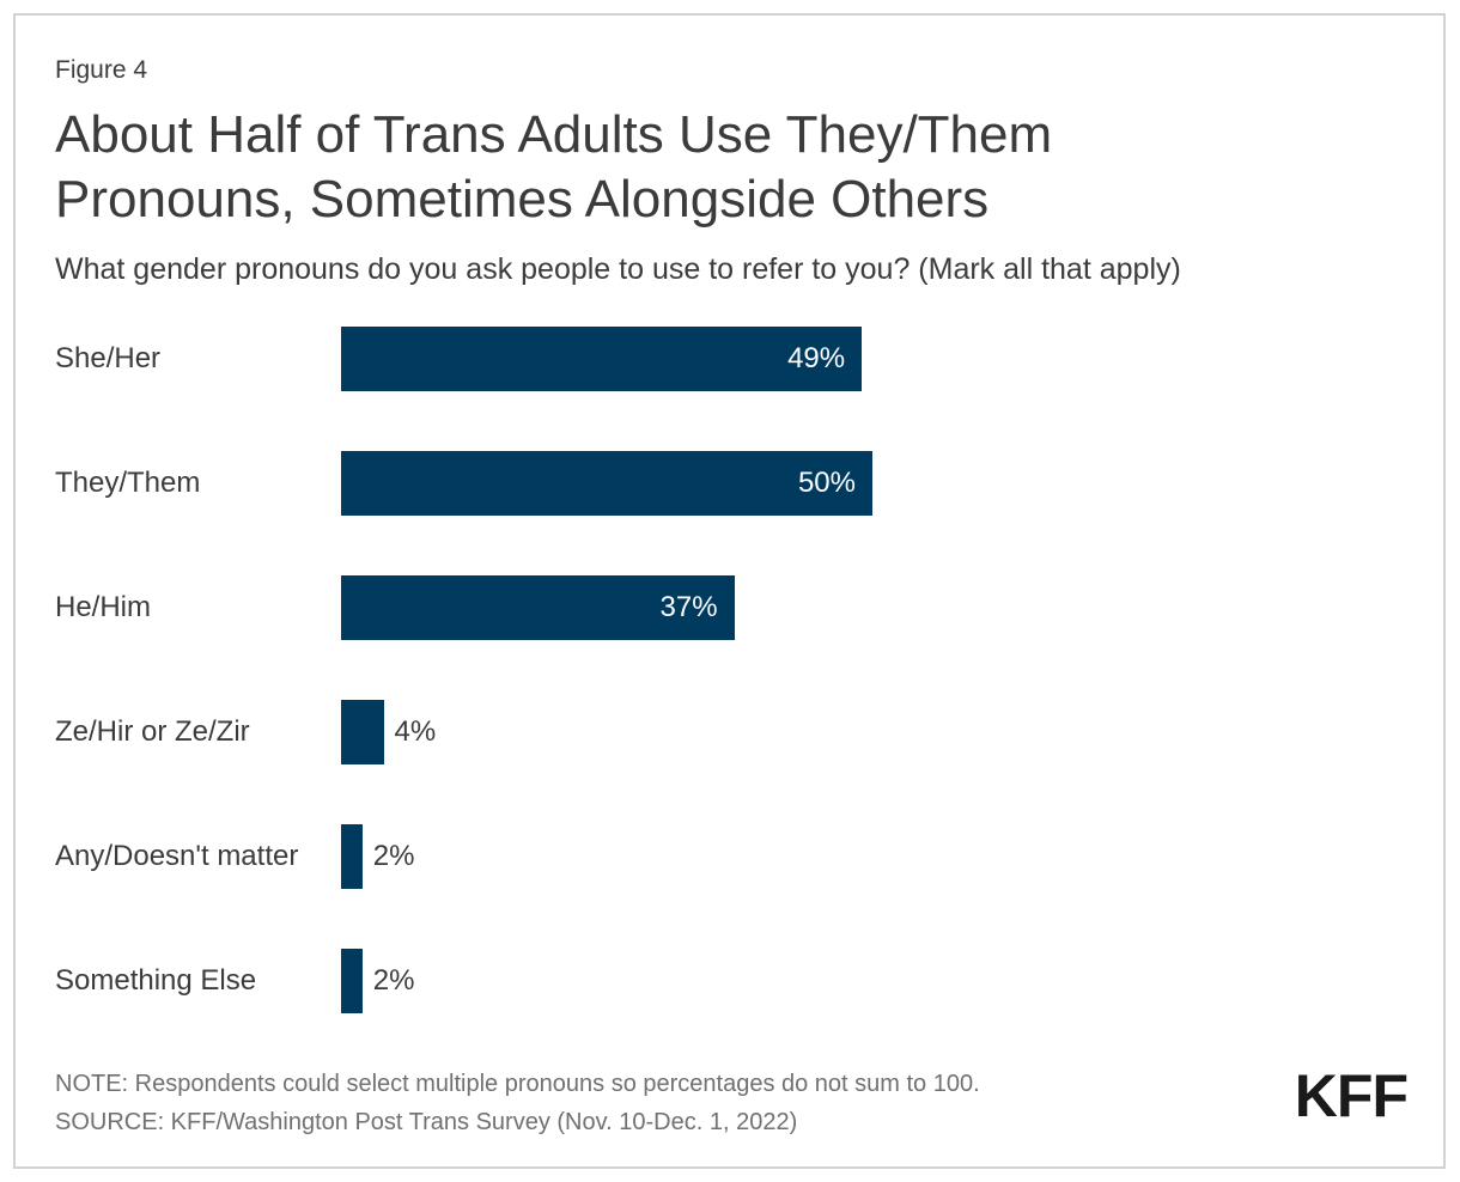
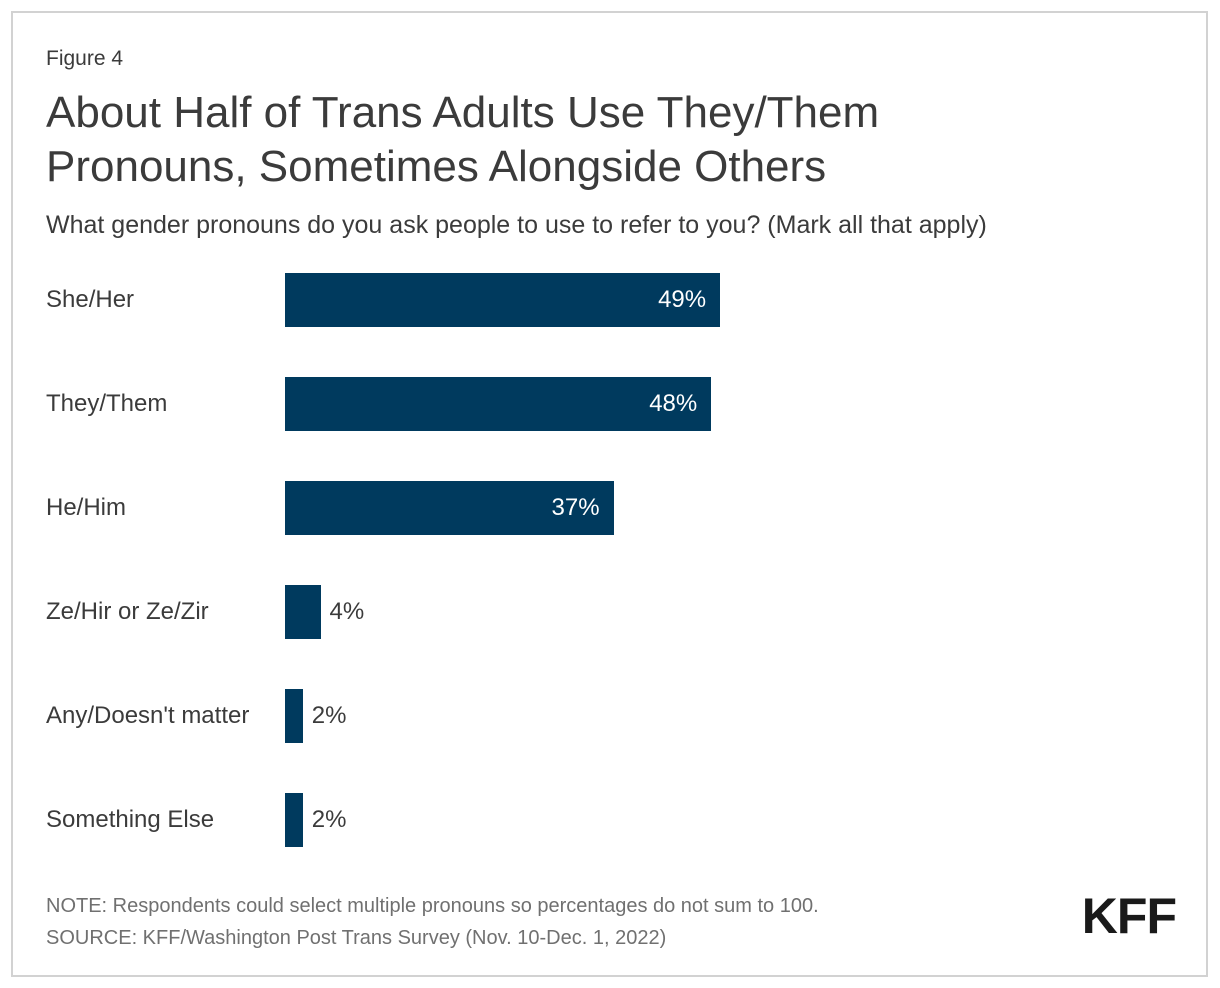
They/Them: 50% -> 48%
